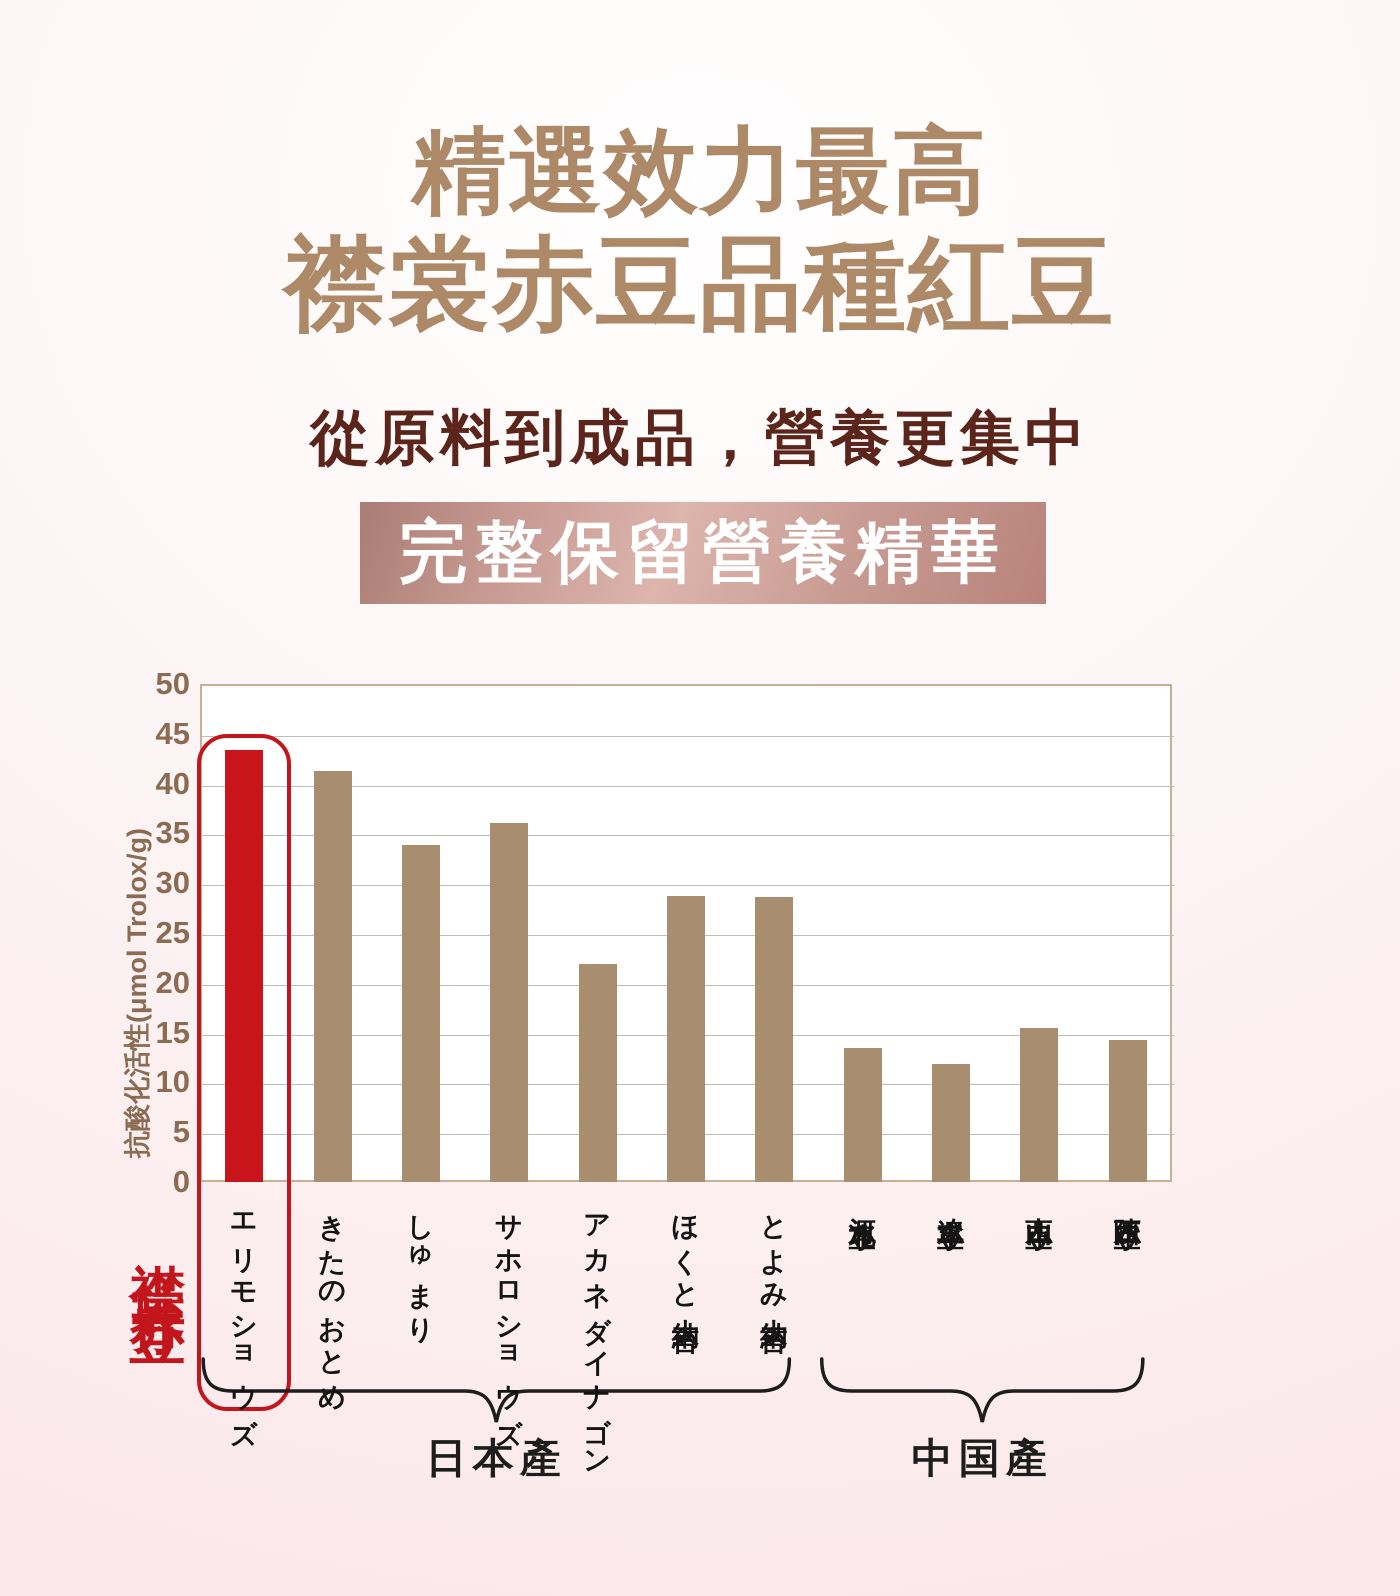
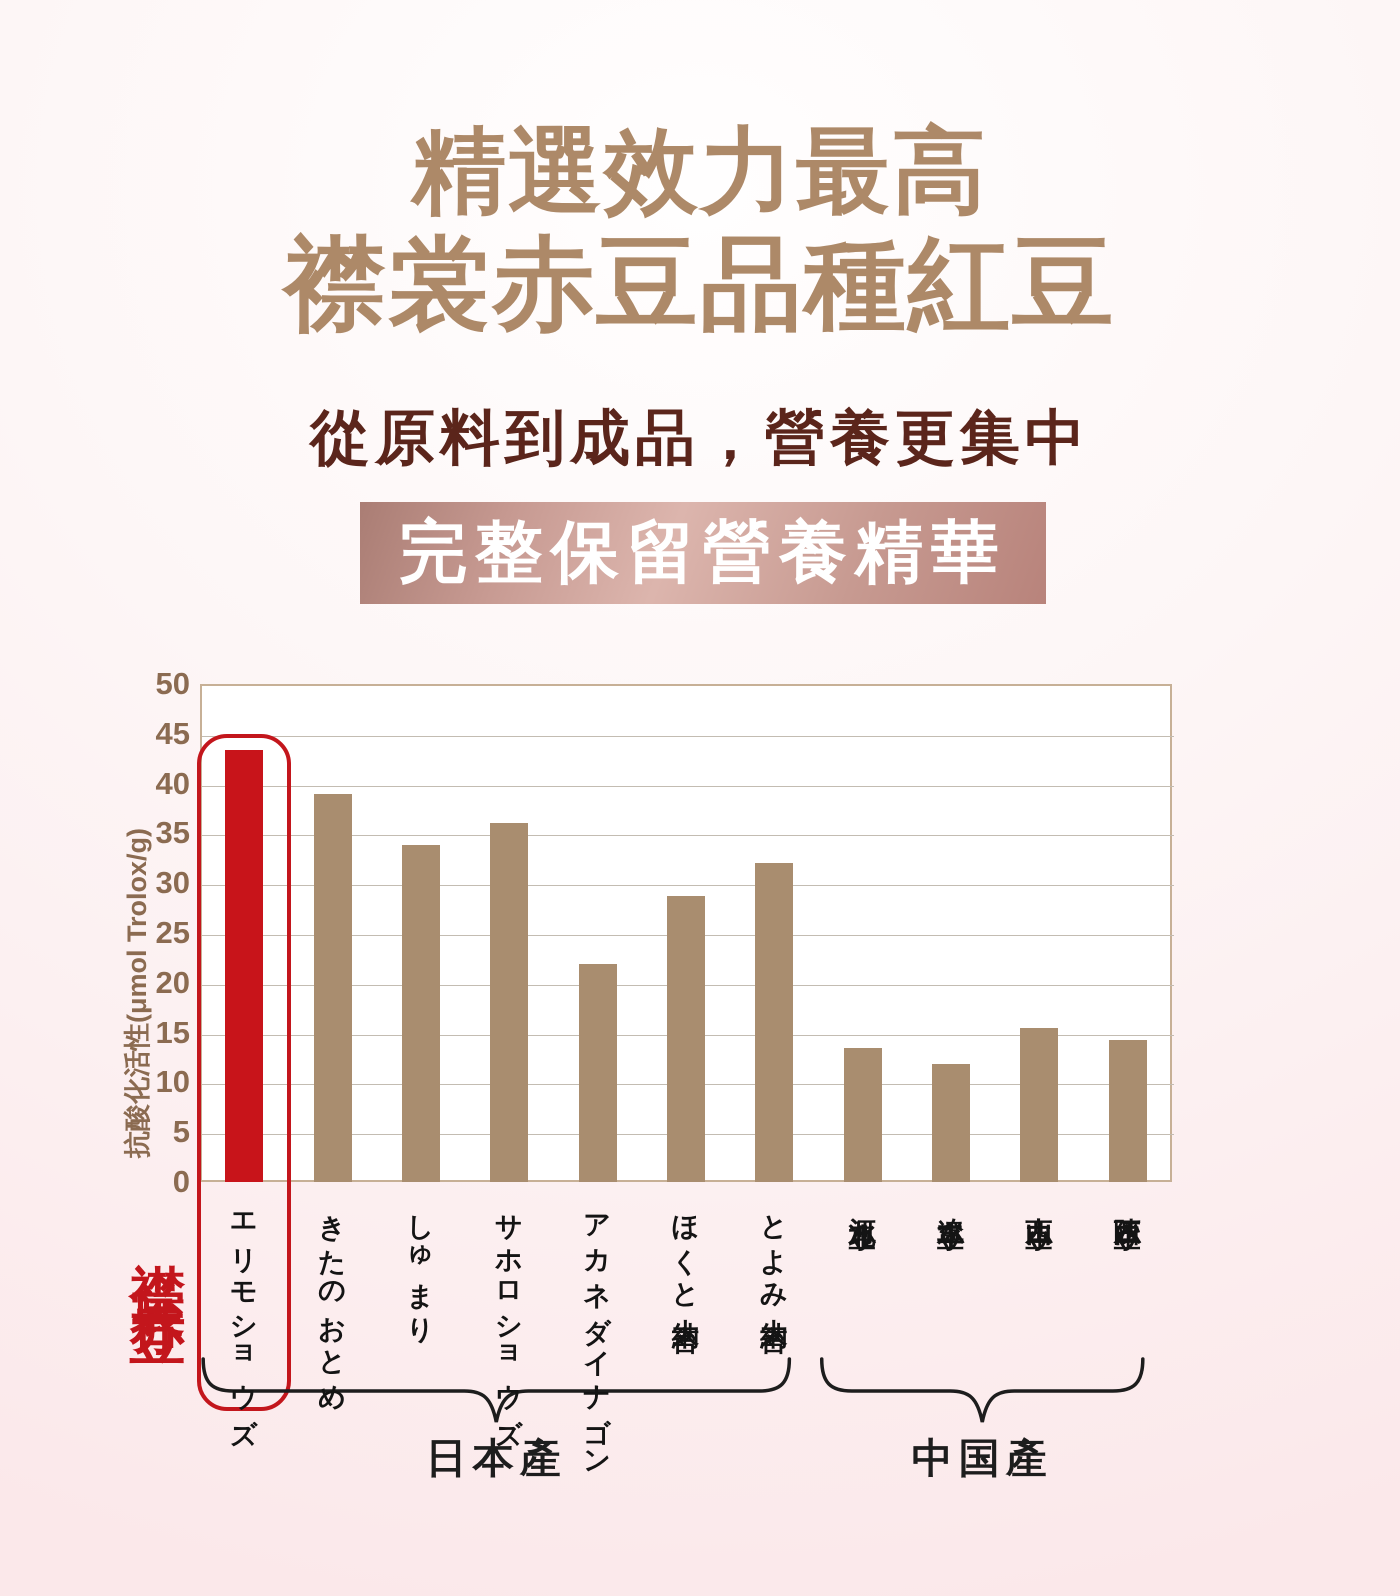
きたのおとめ: 41 -> 39
とよみ大納言: 29 -> 32
